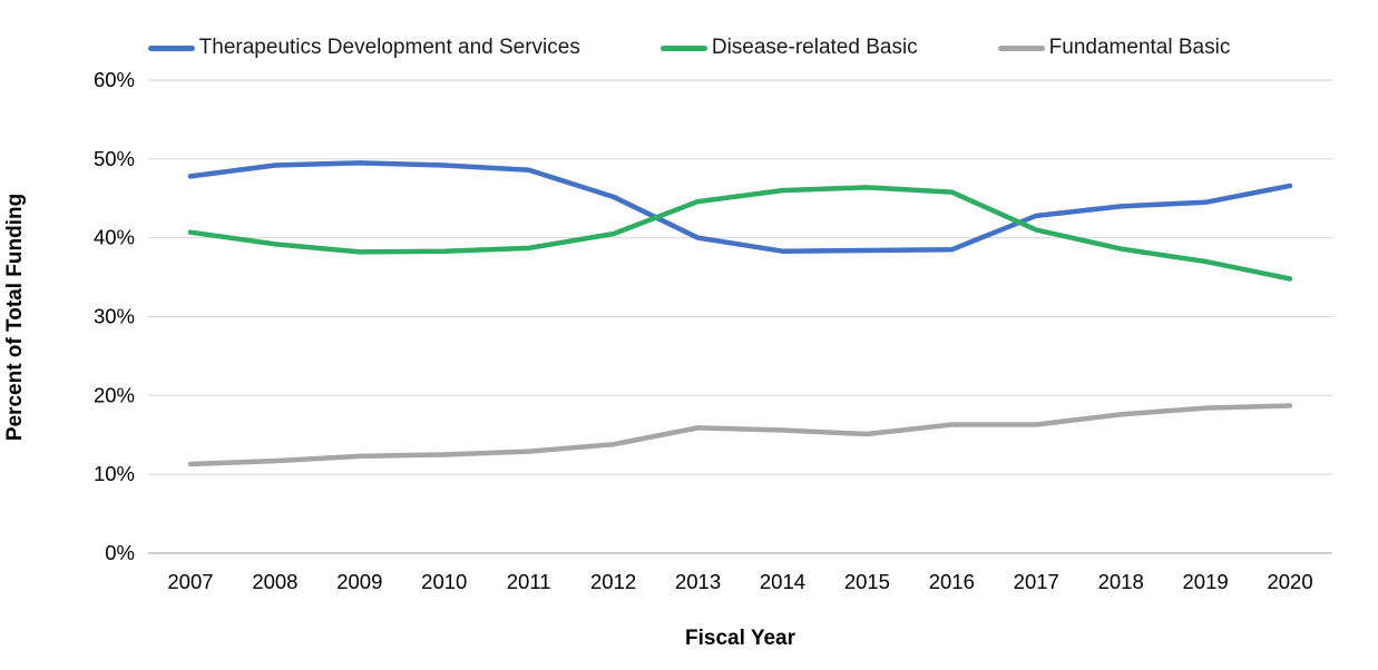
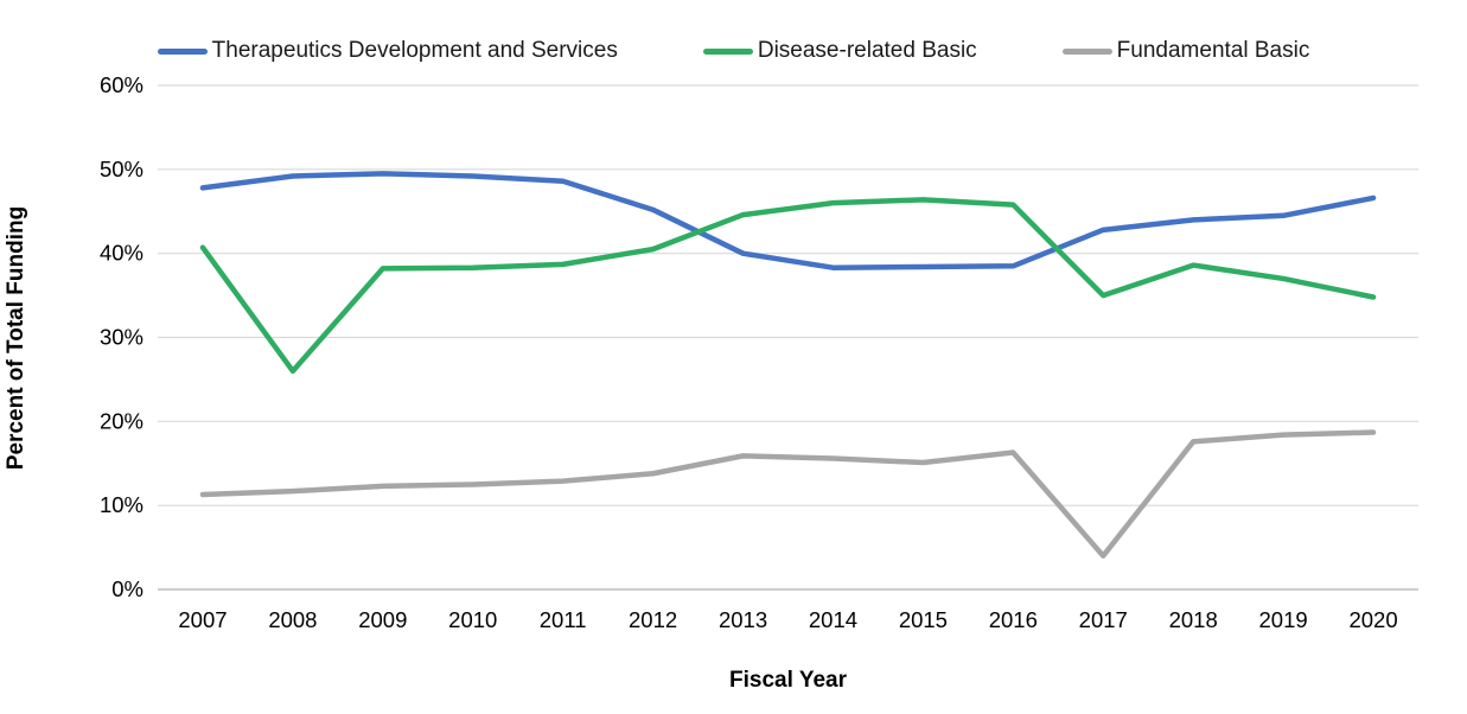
Disease-related Basic/2008: 39% -> 26%
Disease-related Basic/2017: 41% -> 35%
Fundamental Basic/2017: 16% -> 4%
